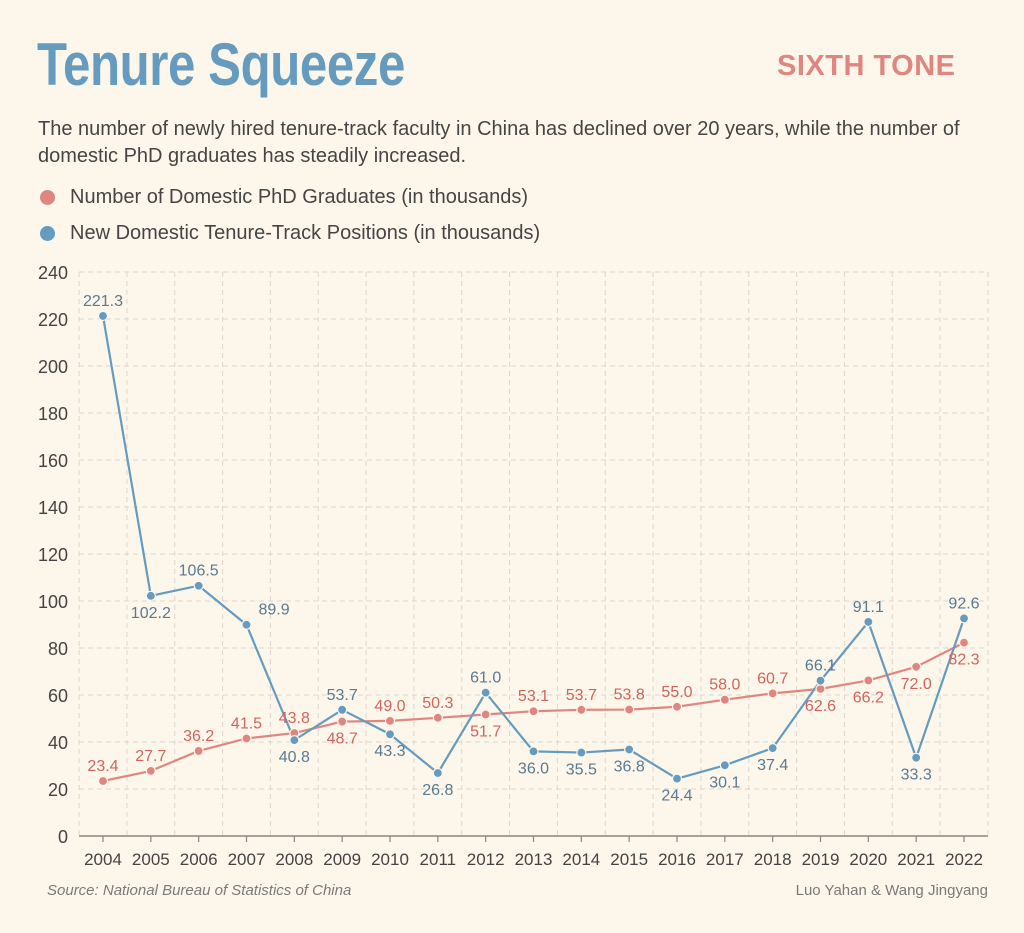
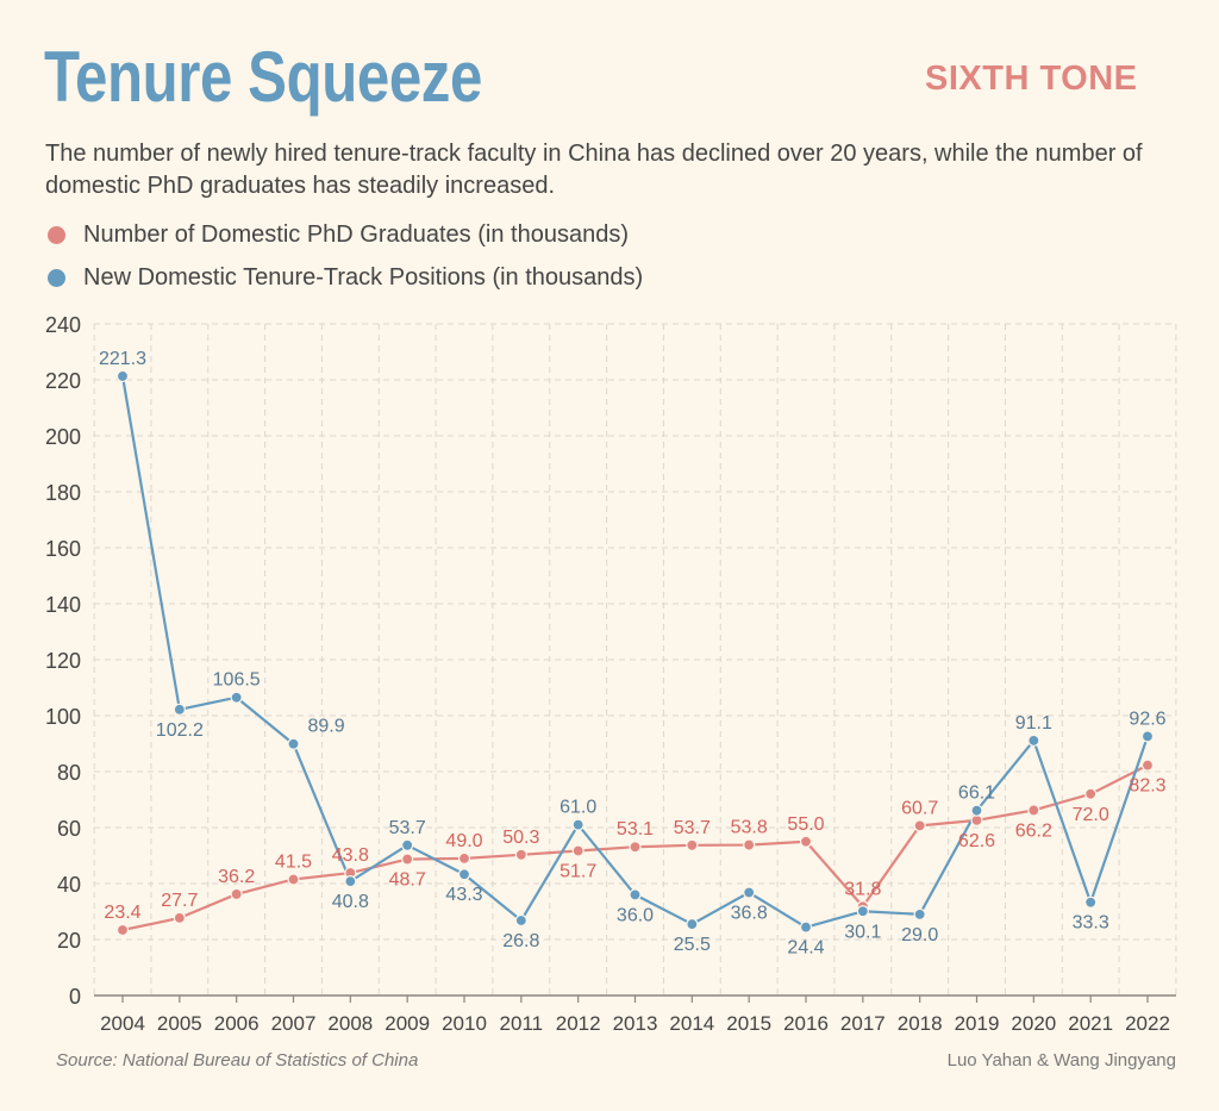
New Domestic Tenure-Track Positions (in thousands)/2014: 35.5 -> 25.5
Number of Domestic PhD Graduates (in thousands)/2017: 58.0 -> 31.8
New Domestic Tenure-Track Positions (in thousands)/2018: 37.4 -> 29.0
